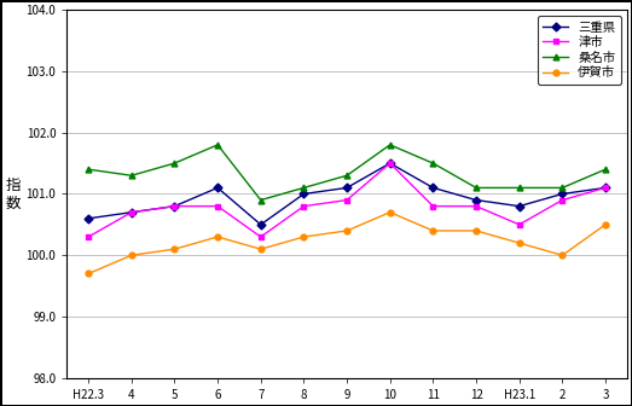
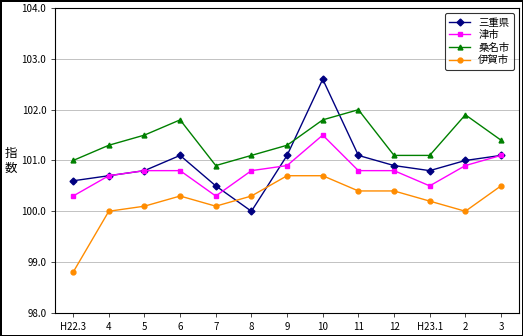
桑名市/H22.3: 101.4 -> 101.0
伊賀市/H22.3: 99.7 -> 98.8
三重県/8: 101.0 -> 100.0
伊賀市/9: 100.4 -> 100.7
三重県/10: 101.5 -> 102.6
桑名市/11: 101.5 -> 102.0
桑名市/2: 101.1 -> 101.9
